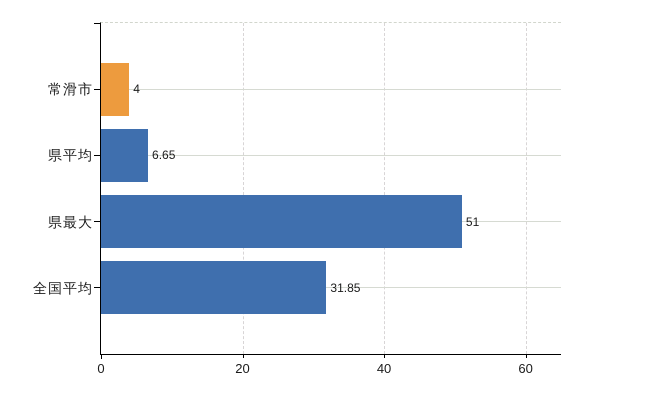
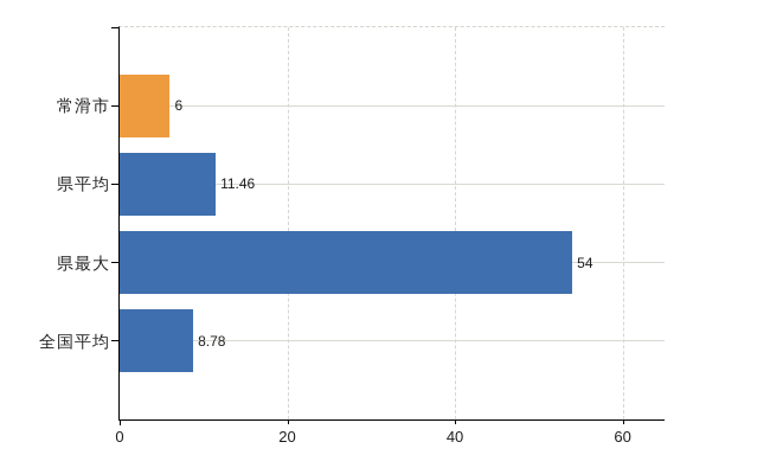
常滑市: 4 -> 6
県平均: 6.65 -> 11.46
県最大: 51 -> 54
全国平均: 31.85 -> 8.78
